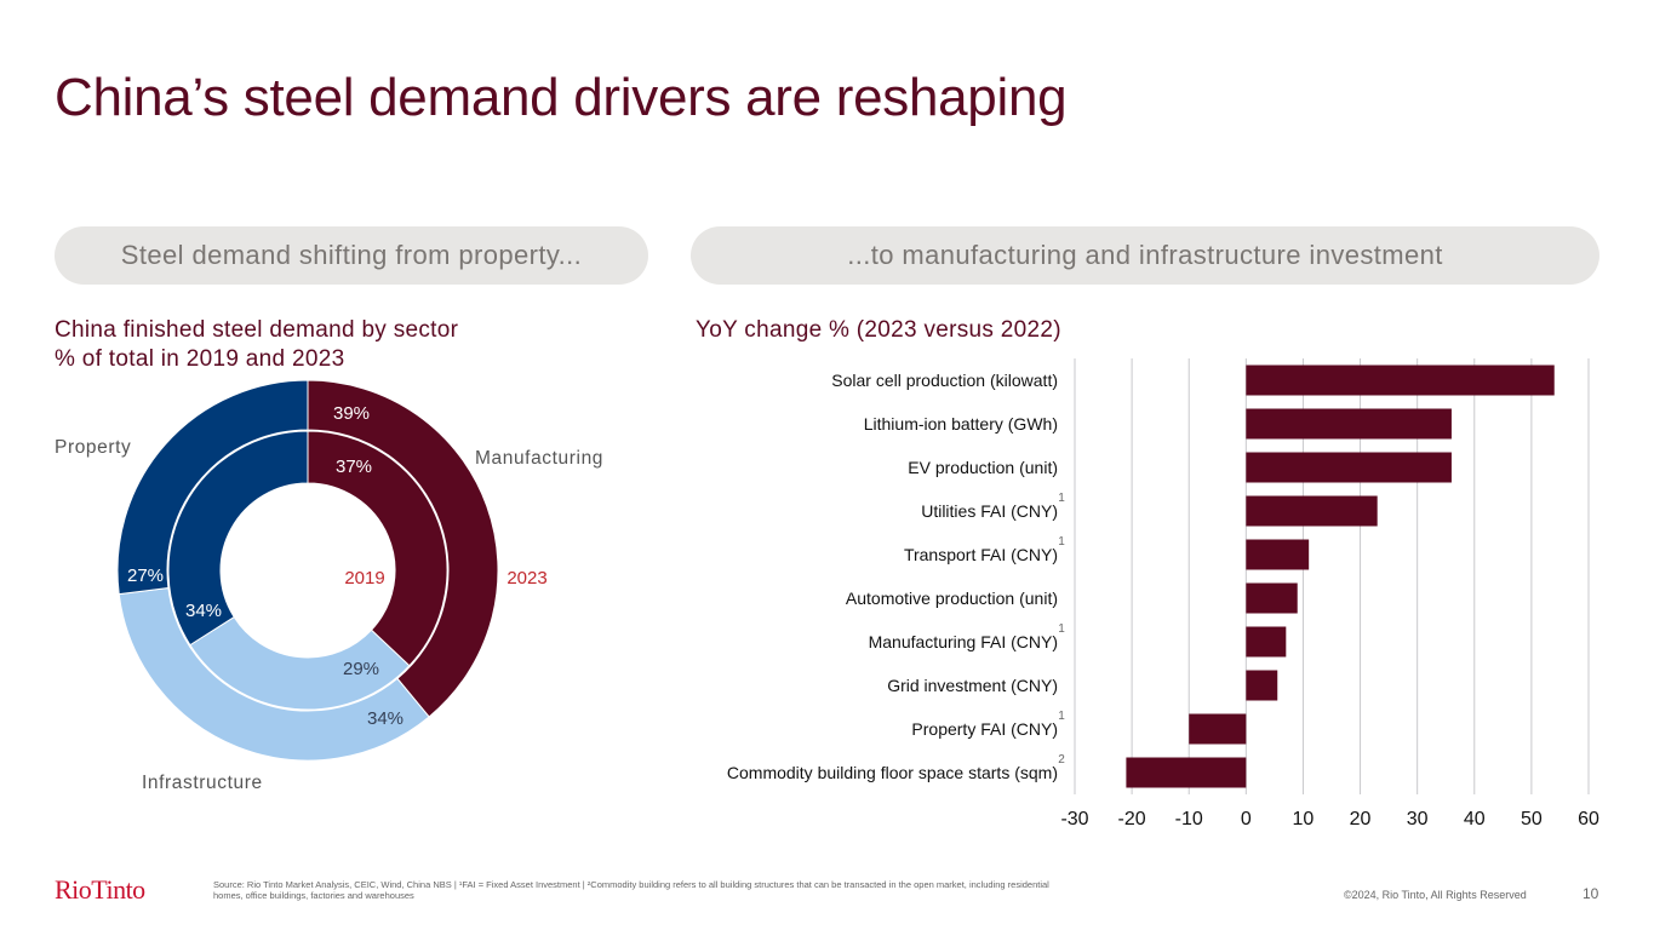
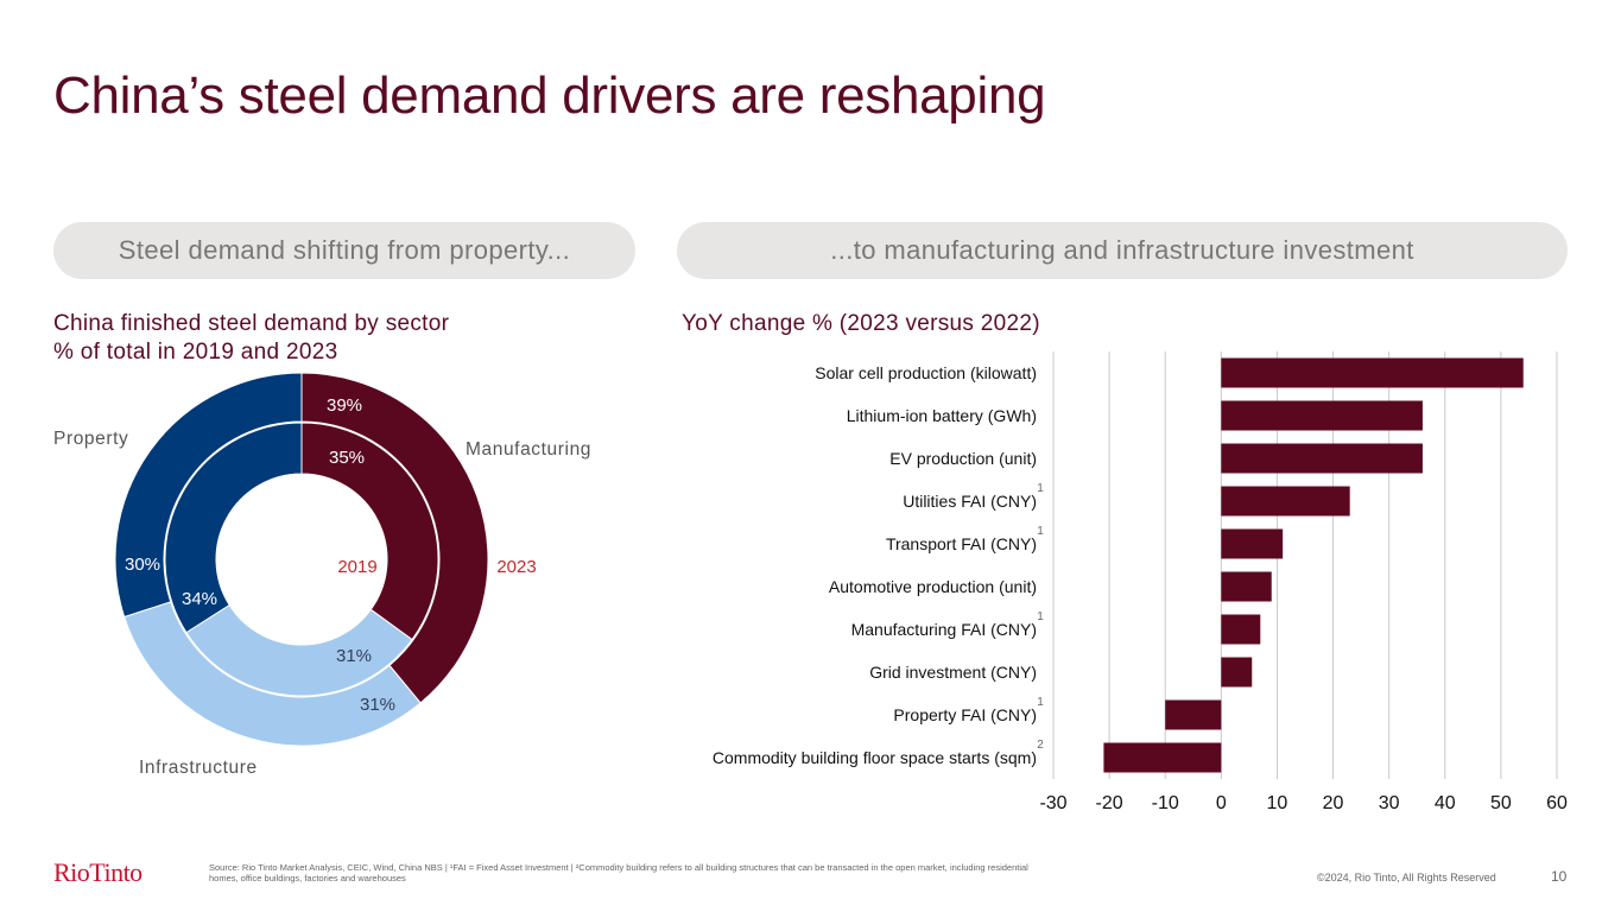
China finished steel demand by sector/2019/Manufacturing: 37% -> 35%
China finished steel demand by sector/2019/Infrastructure: 29% -> 31%
China finished steel demand by sector/2023/Infrastructure: 34% -> 31%
China finished steel demand by sector/2023/Property: 27% -> 30%
